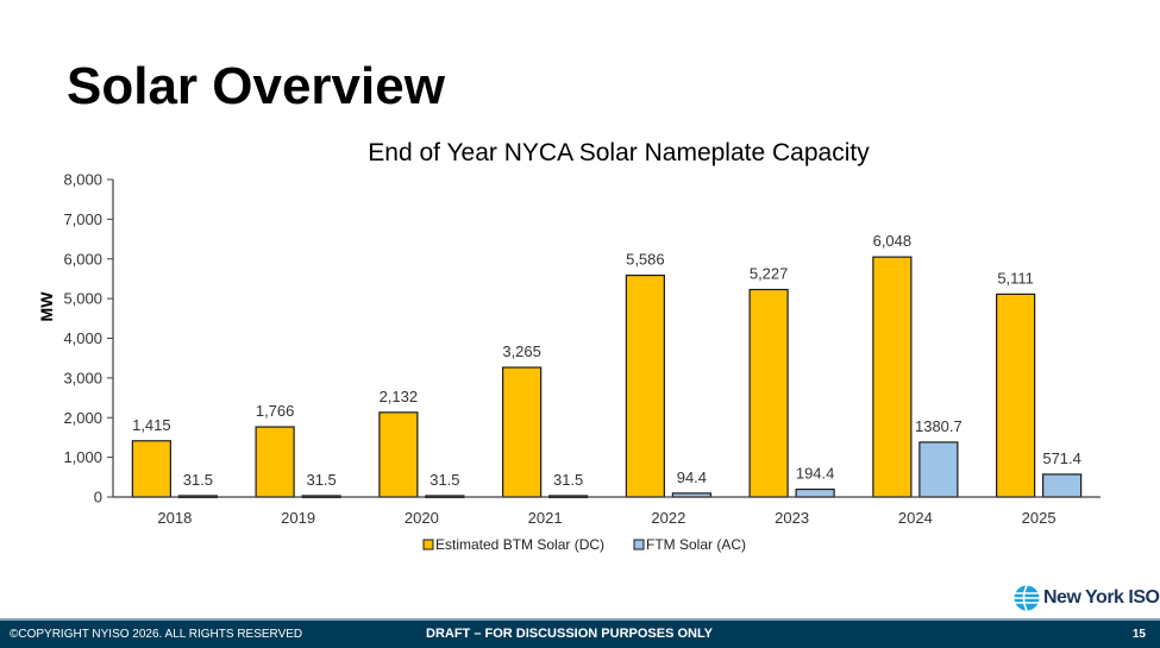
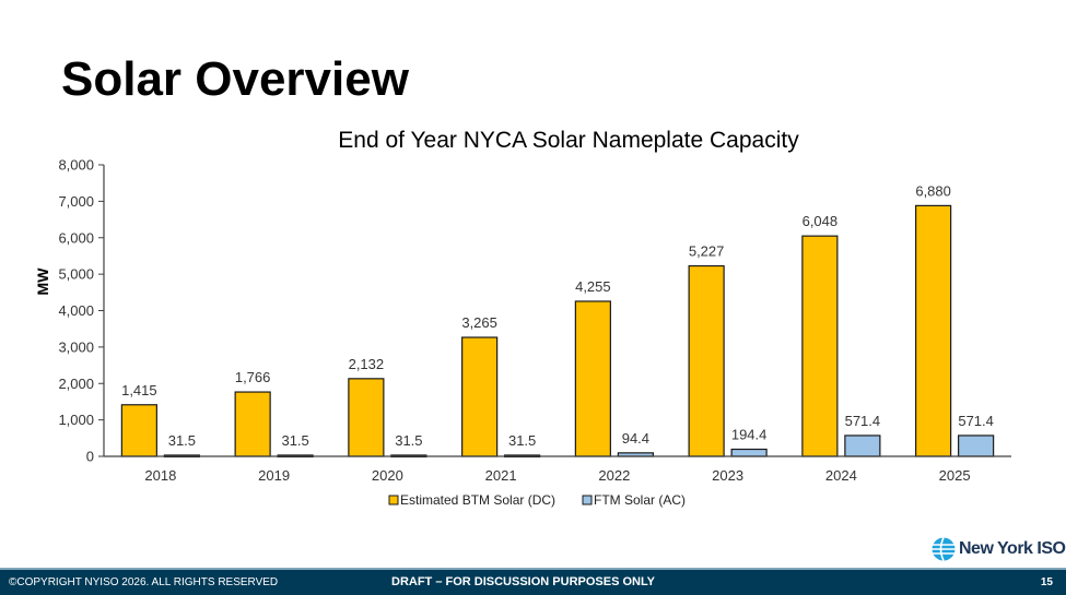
Estimated BTM Solar (DC)/2022: 5,586 -> 4,255
FTM Solar (AC)/2024: 1380.7 -> 571.4
Estimated BTM Solar (DC)/2025: 5,111 -> 6,880
